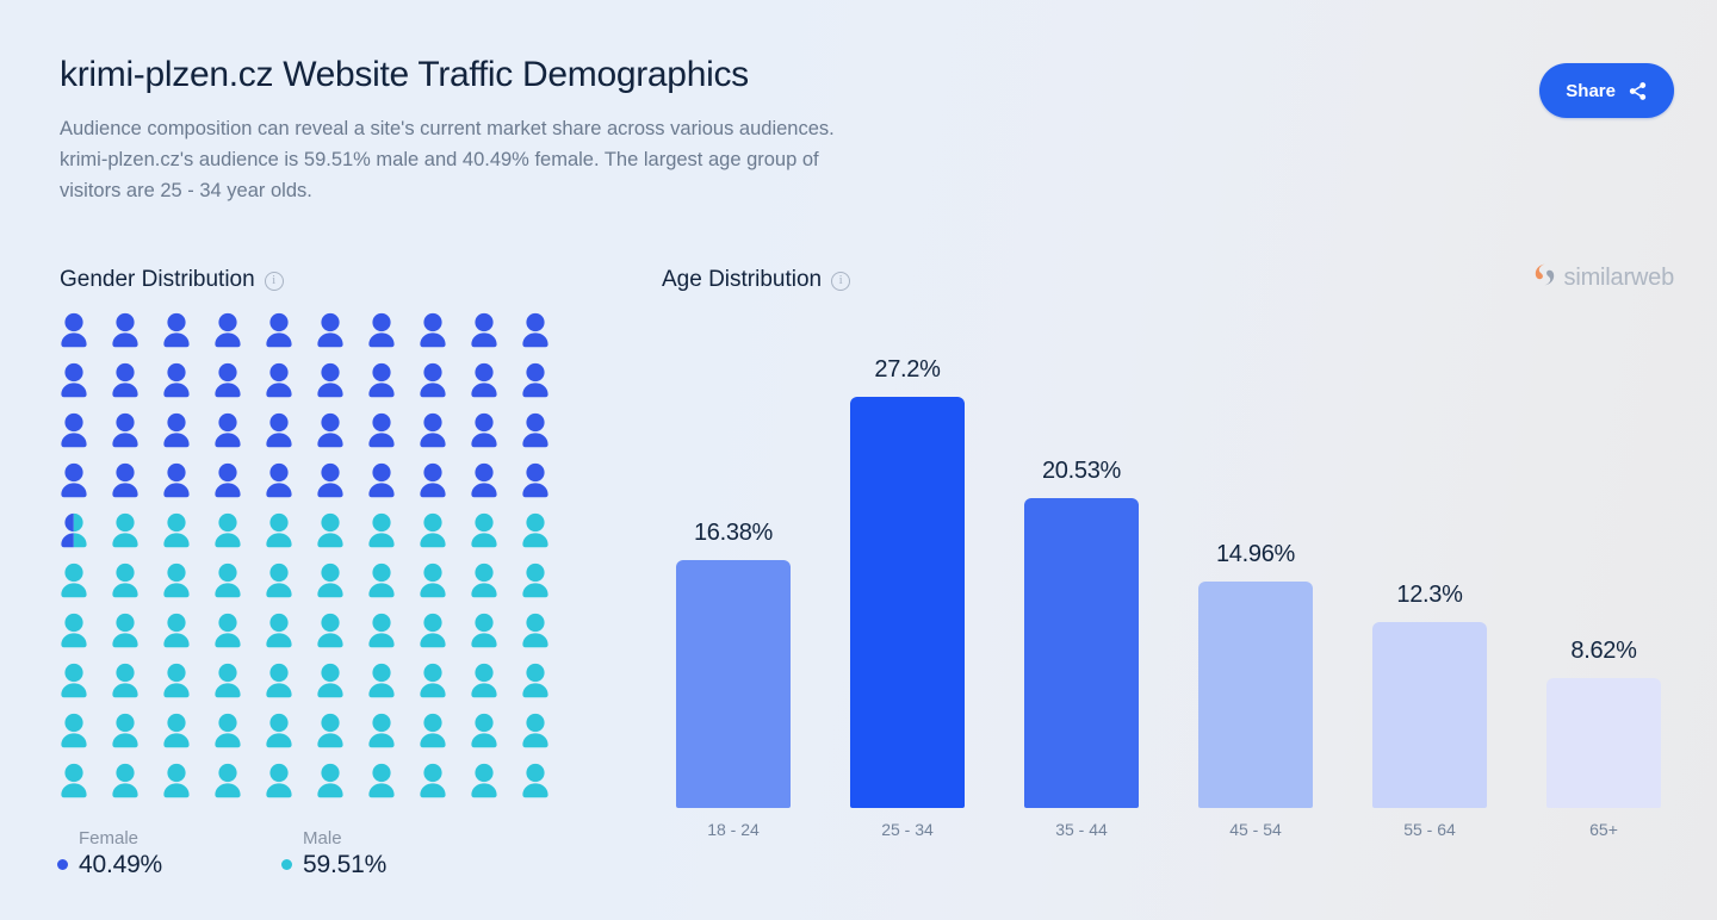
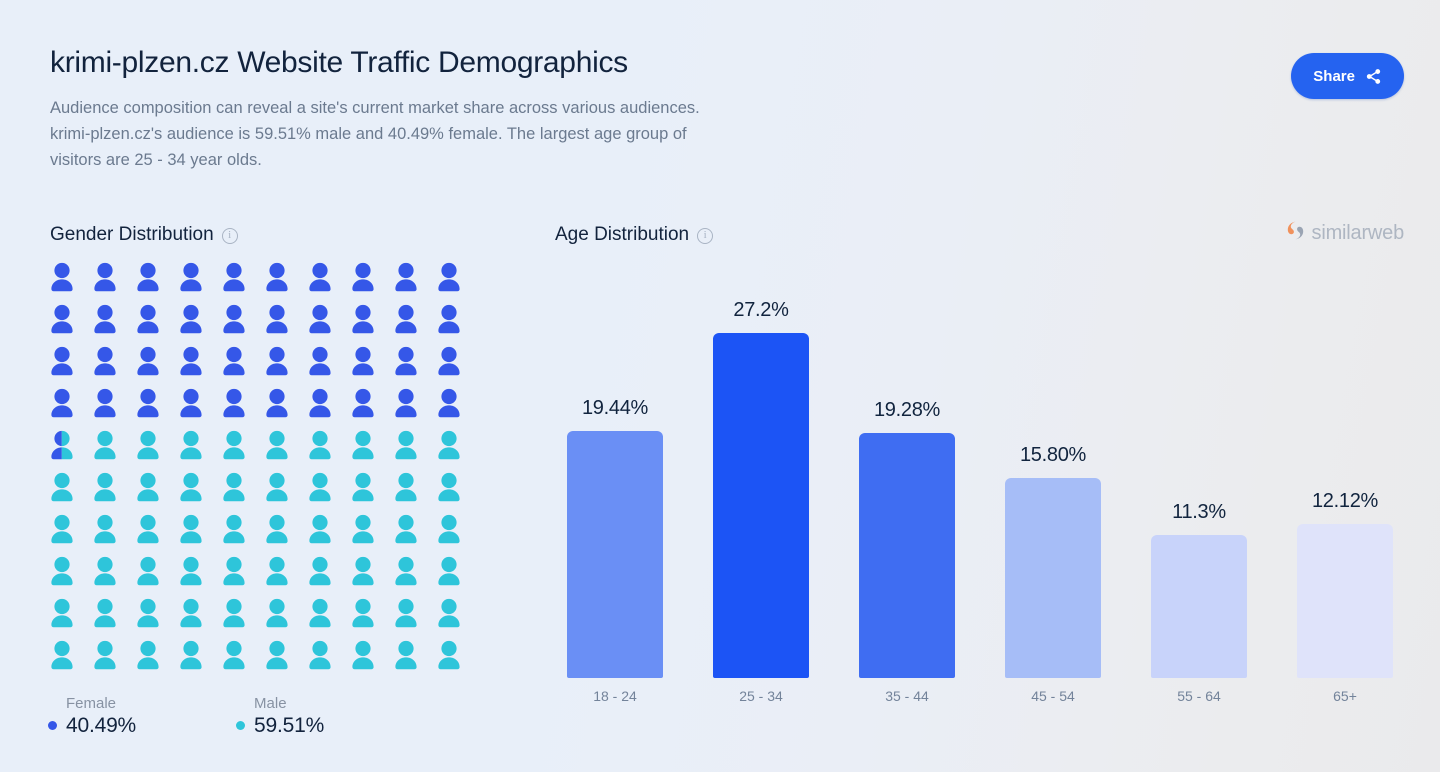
18 - 24: 16.38% -> 19.44%
35 - 44: 20.53% -> 19.28%
45 - 54: 14.96% -> 15.80%
55 - 64: 12.3% -> 11.3%
65+: 8.62% -> 12.12%
